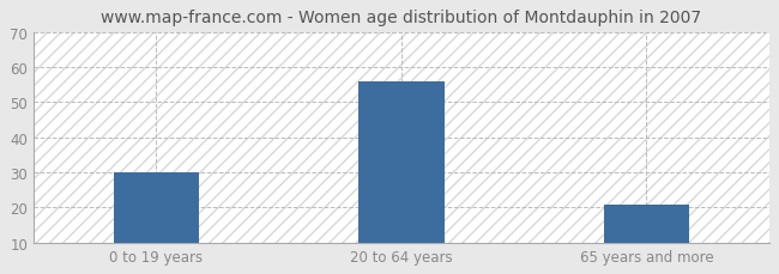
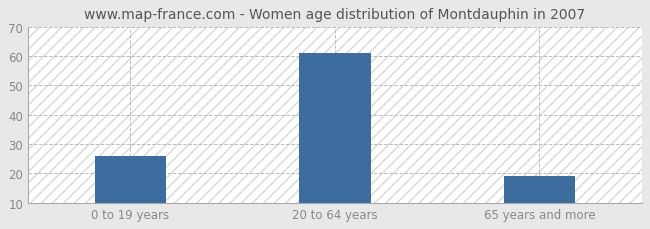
0 to 19 years: 30 -> 26
20 to 64 years: 56 -> 61
65 years and more: 21 -> 19
